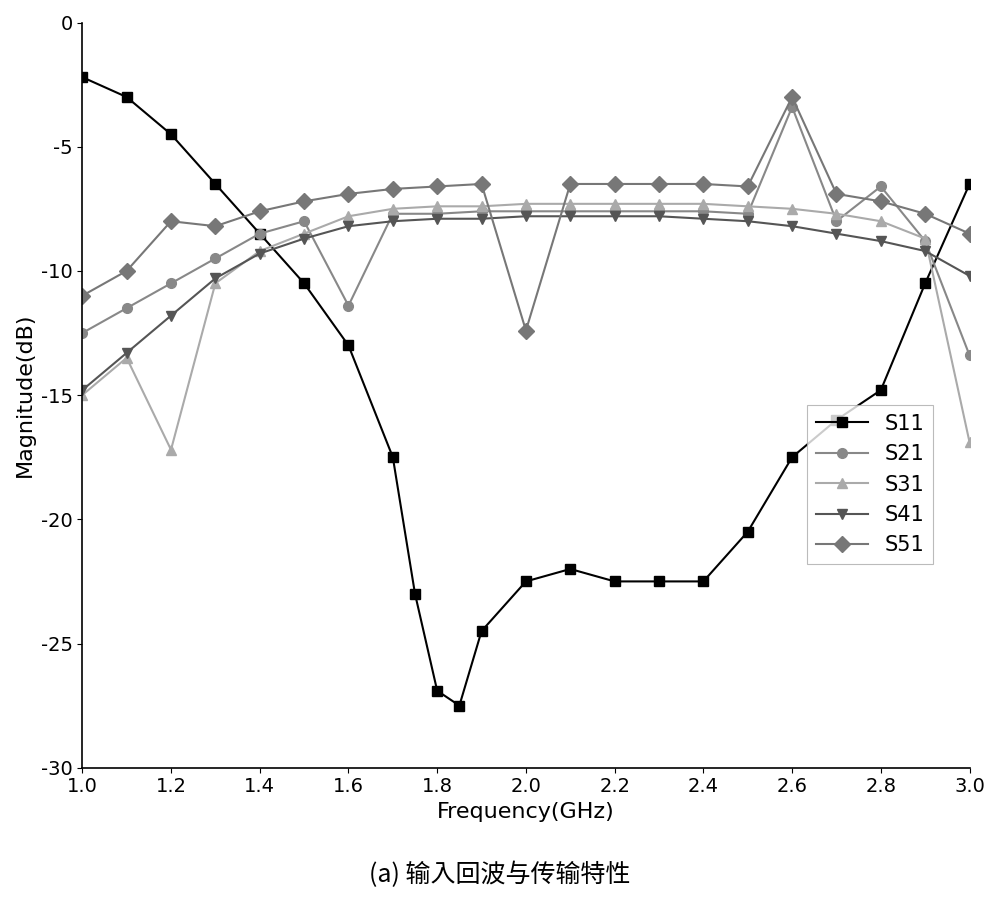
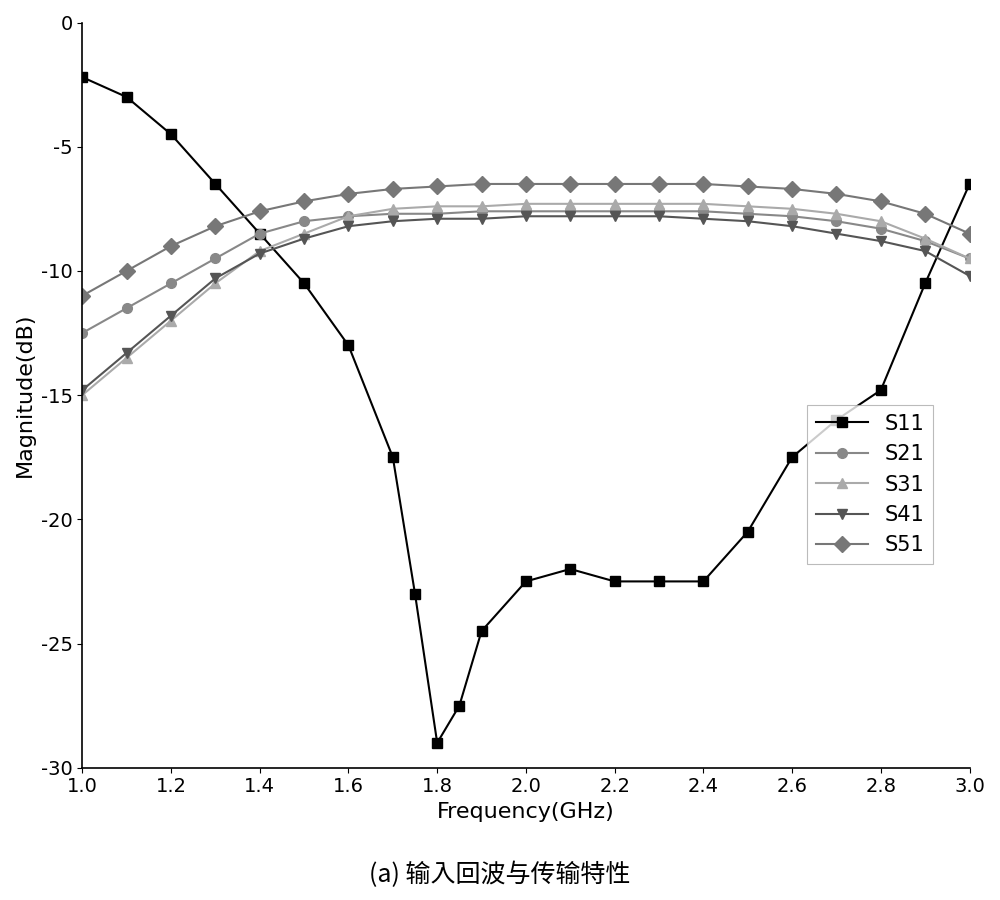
S31/1.2: -17.2 -> -12.0
S51/1.2: -8.0 -> -9.0
S21/1.6: -11.4 -> -7.8
S11/1.8: -26.9 -> -29.0
S51/2.0: -12.4 -> -6.5
S21/2.6: -3.4 -> -7.8
S51/2.6: -3.0 -> -6.7
S21/2.8: -6.6 -> -8.3
S21/3.0: -13.4 -> -9.5
S31/3.0: -16.9 -> -9.5
